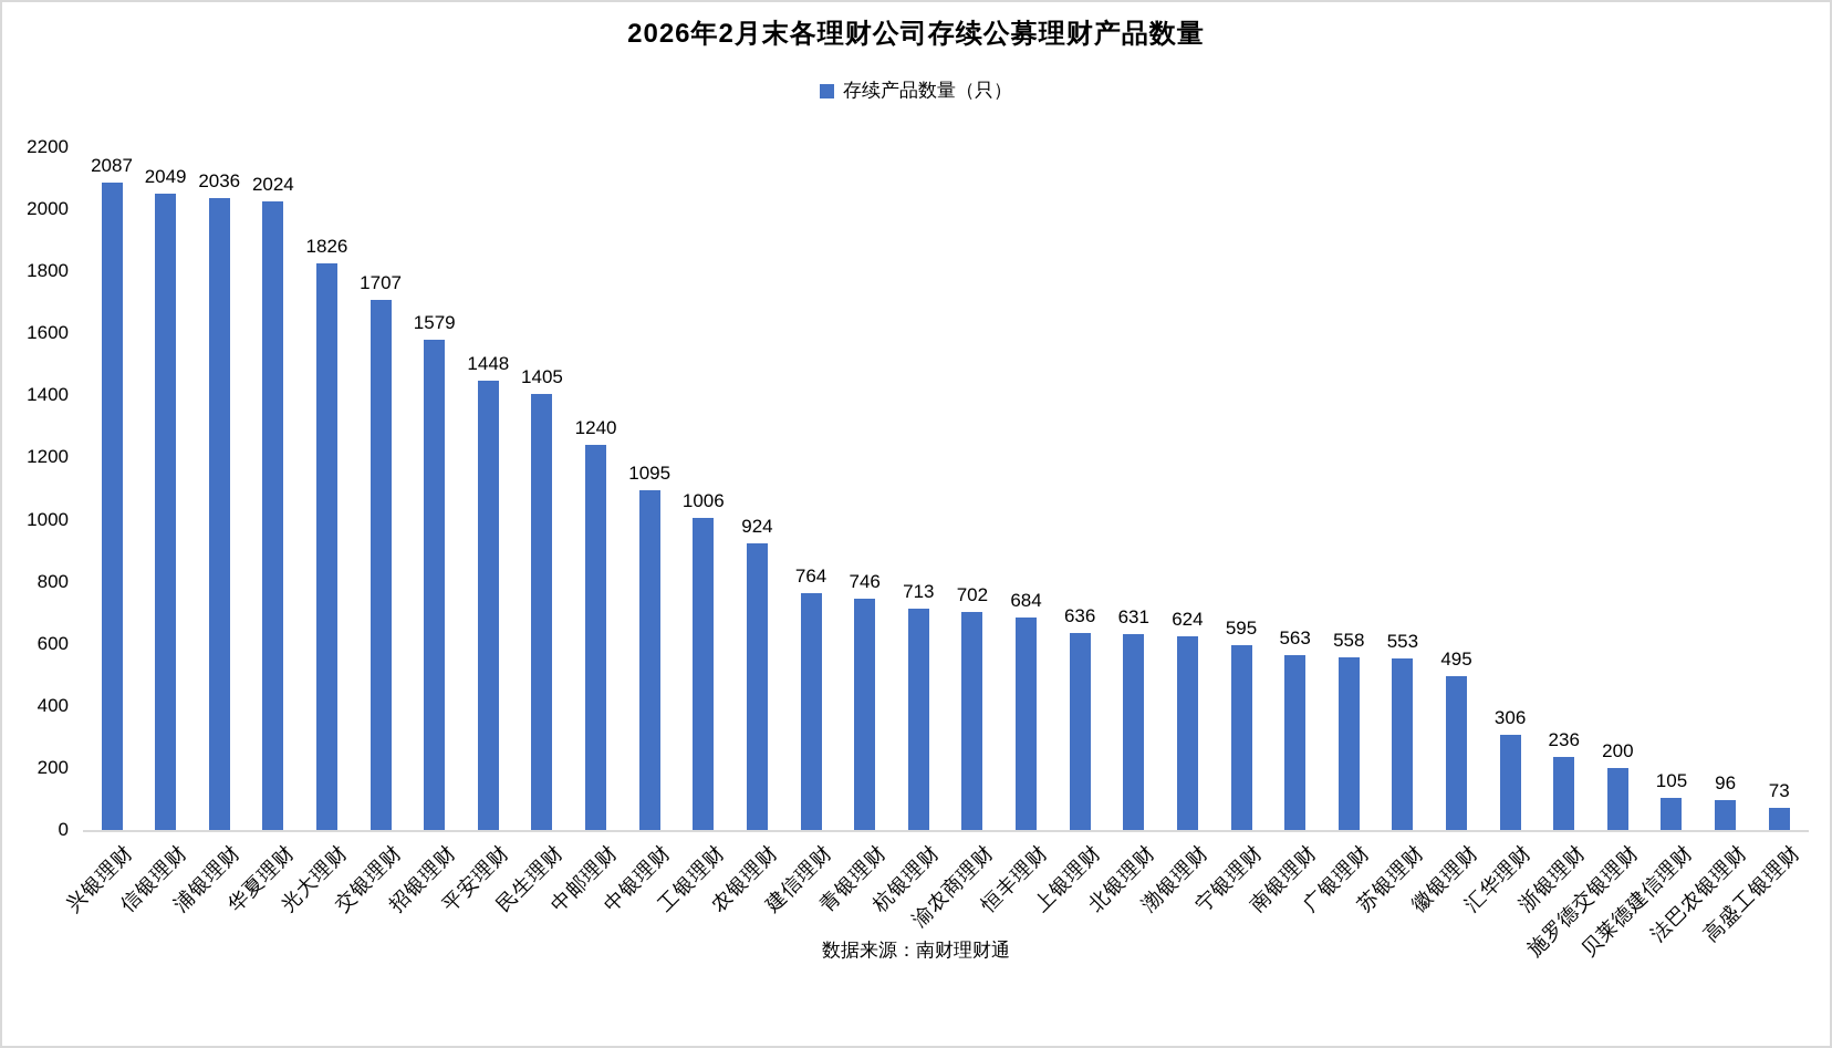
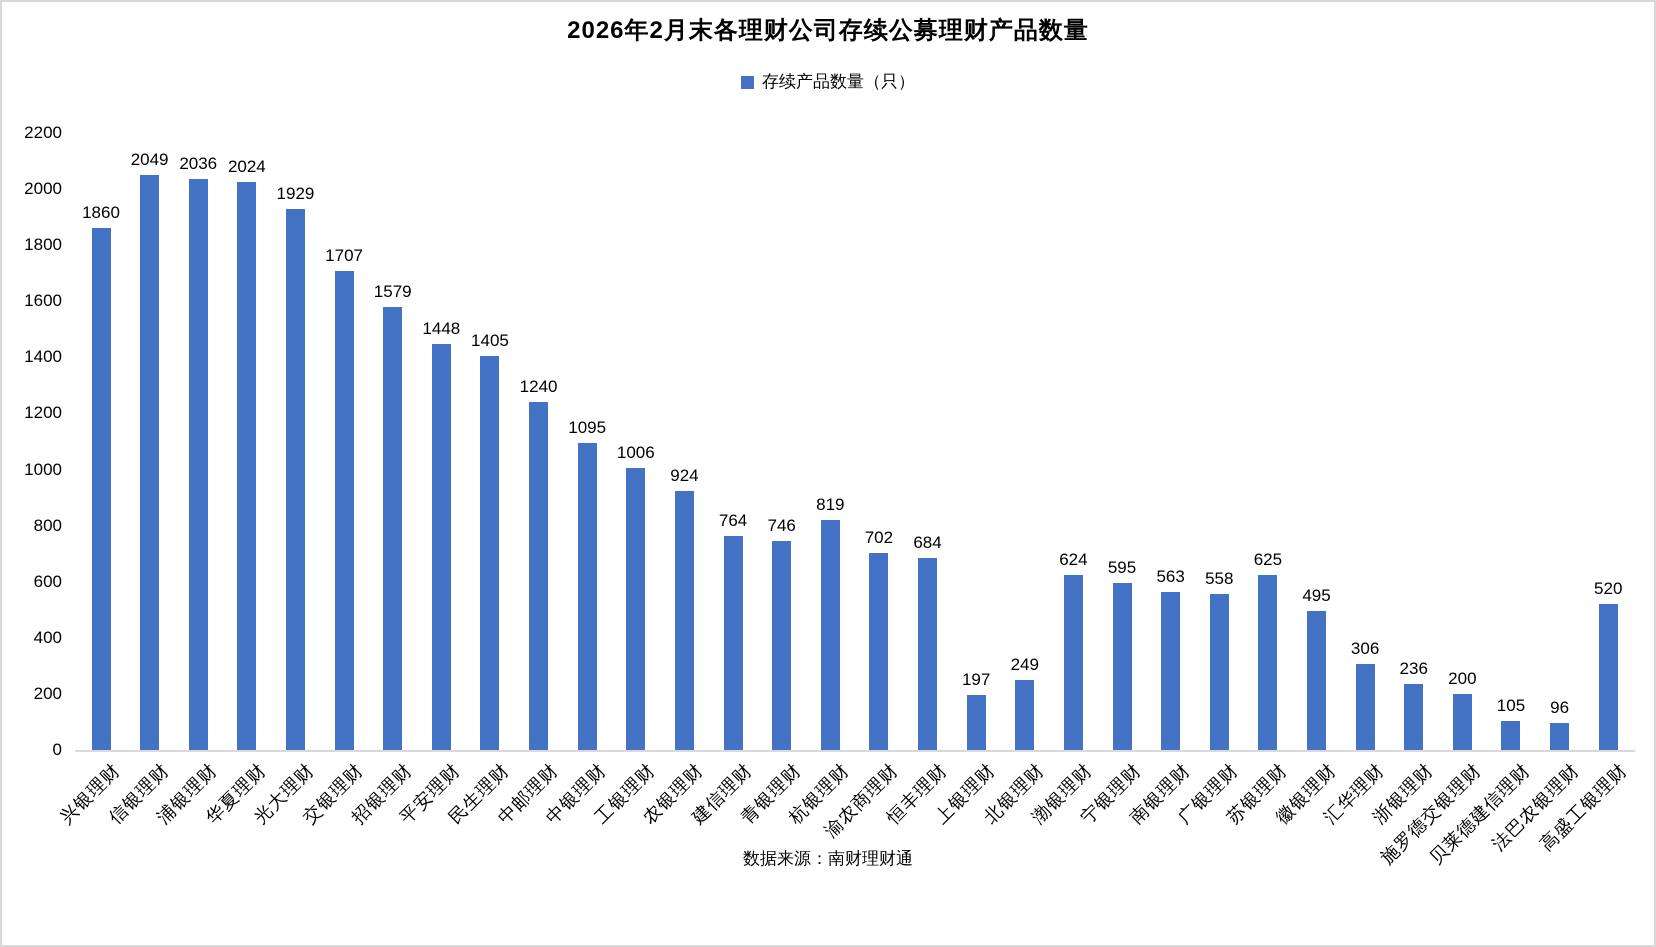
兴银理财: 2087 -> 1860
光大理财: 1826 -> 1929
杭银理财: 713 -> 819
上银理财: 636 -> 197
北银理财: 631 -> 249
苏银理财: 553 -> 625
高盛工银理财: 73 -> 520
